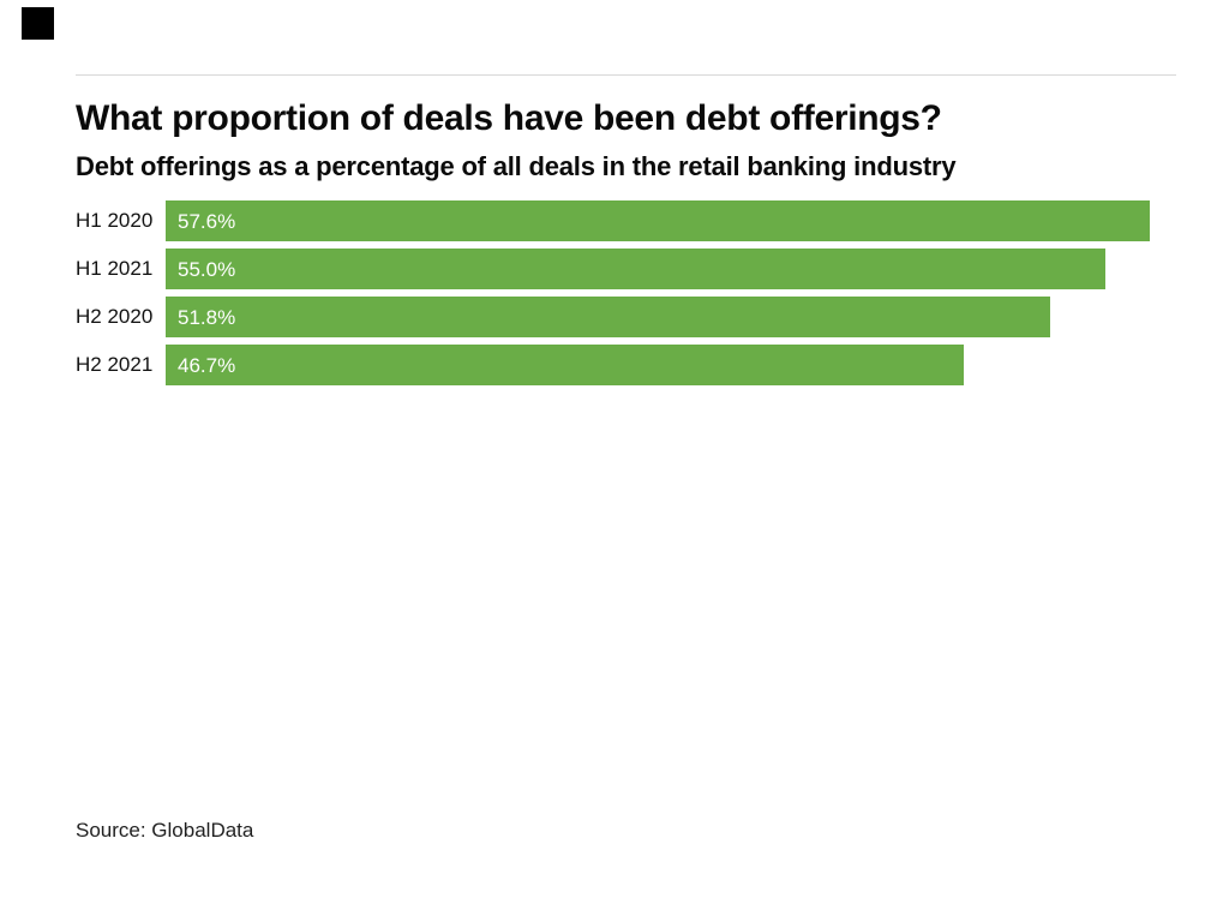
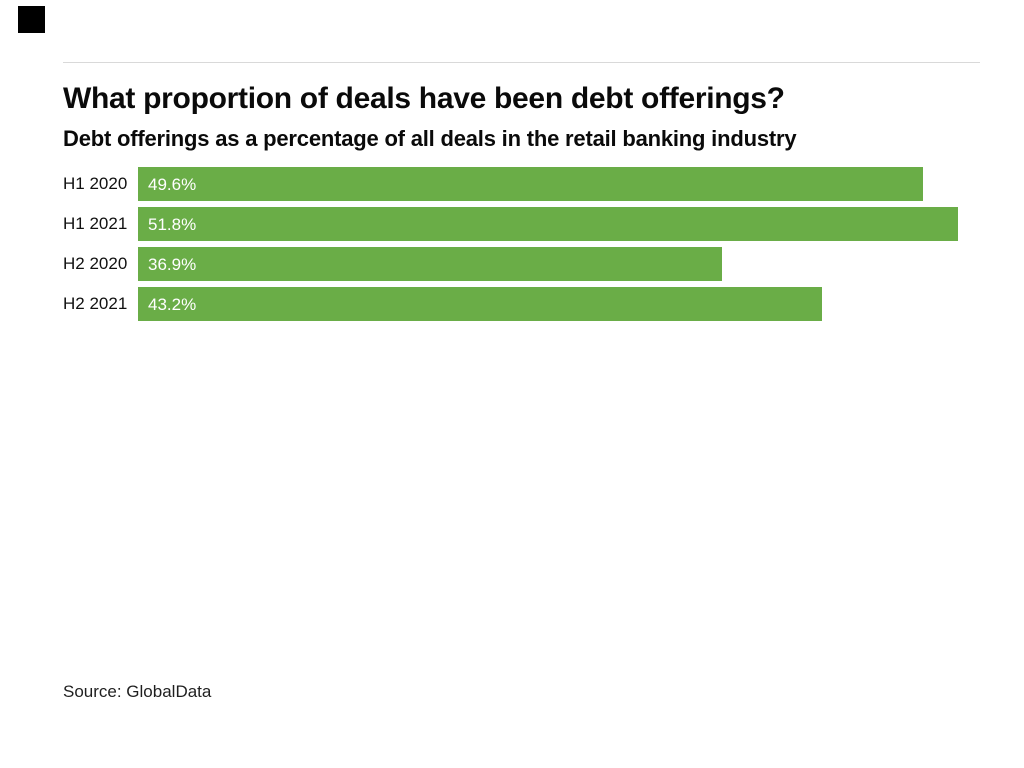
H1 2020: 57.6% -> 49.6%
H1 2021: 55.0% -> 51.8%
H2 2020: 51.8% -> 36.9%
H2 2021: 46.7% -> 43.2%
